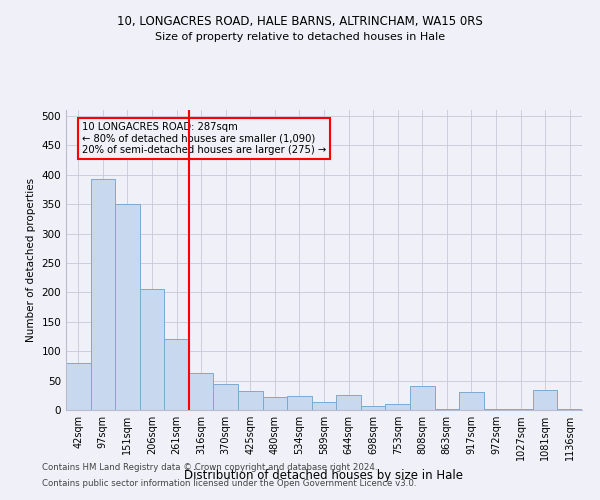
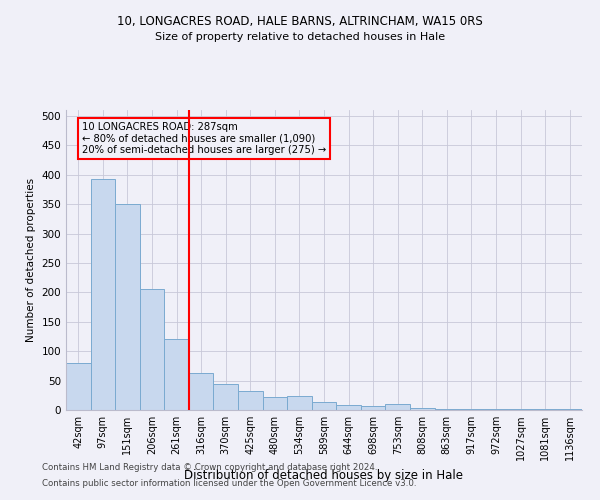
644sqm: 26 -> 8
808sqm: 40 -> 3
917sqm: 30 -> 1
1081sqm: 34 -> 1
